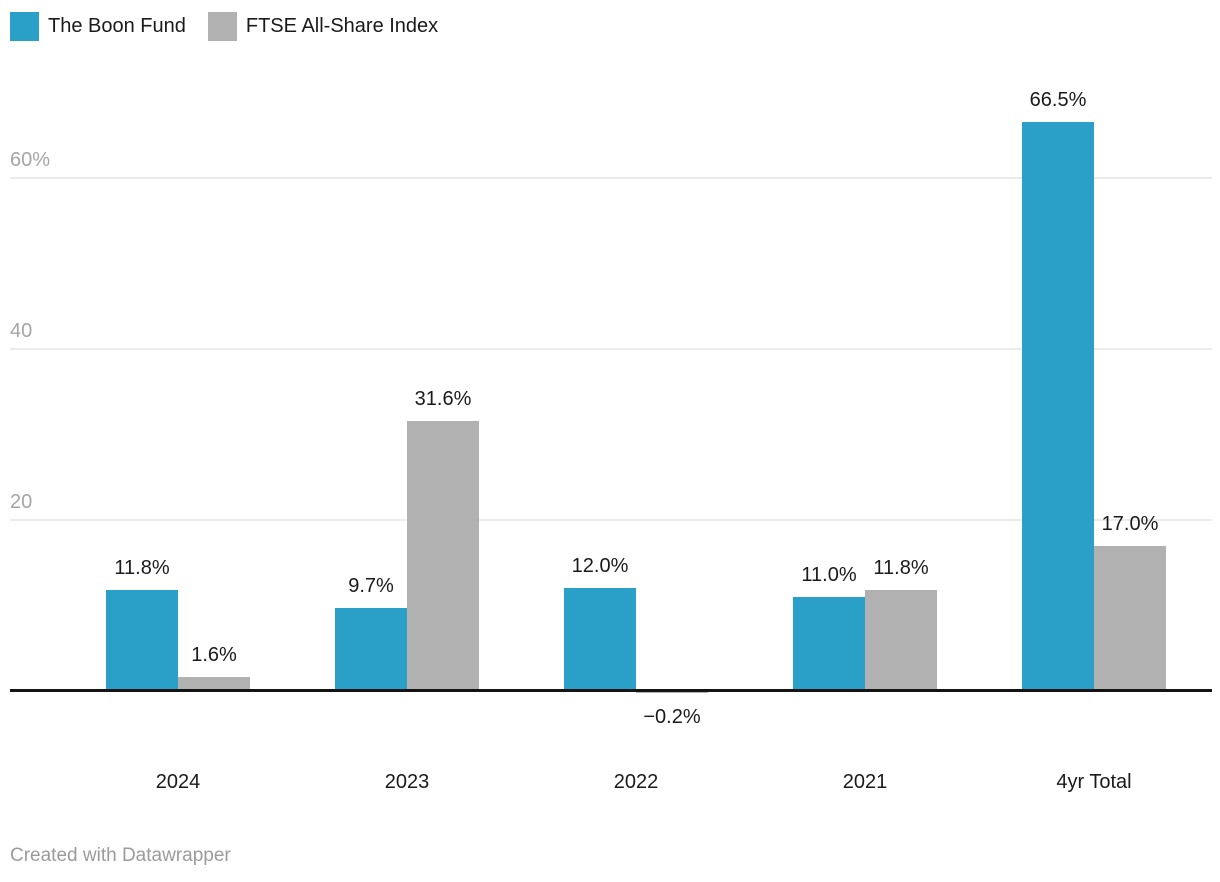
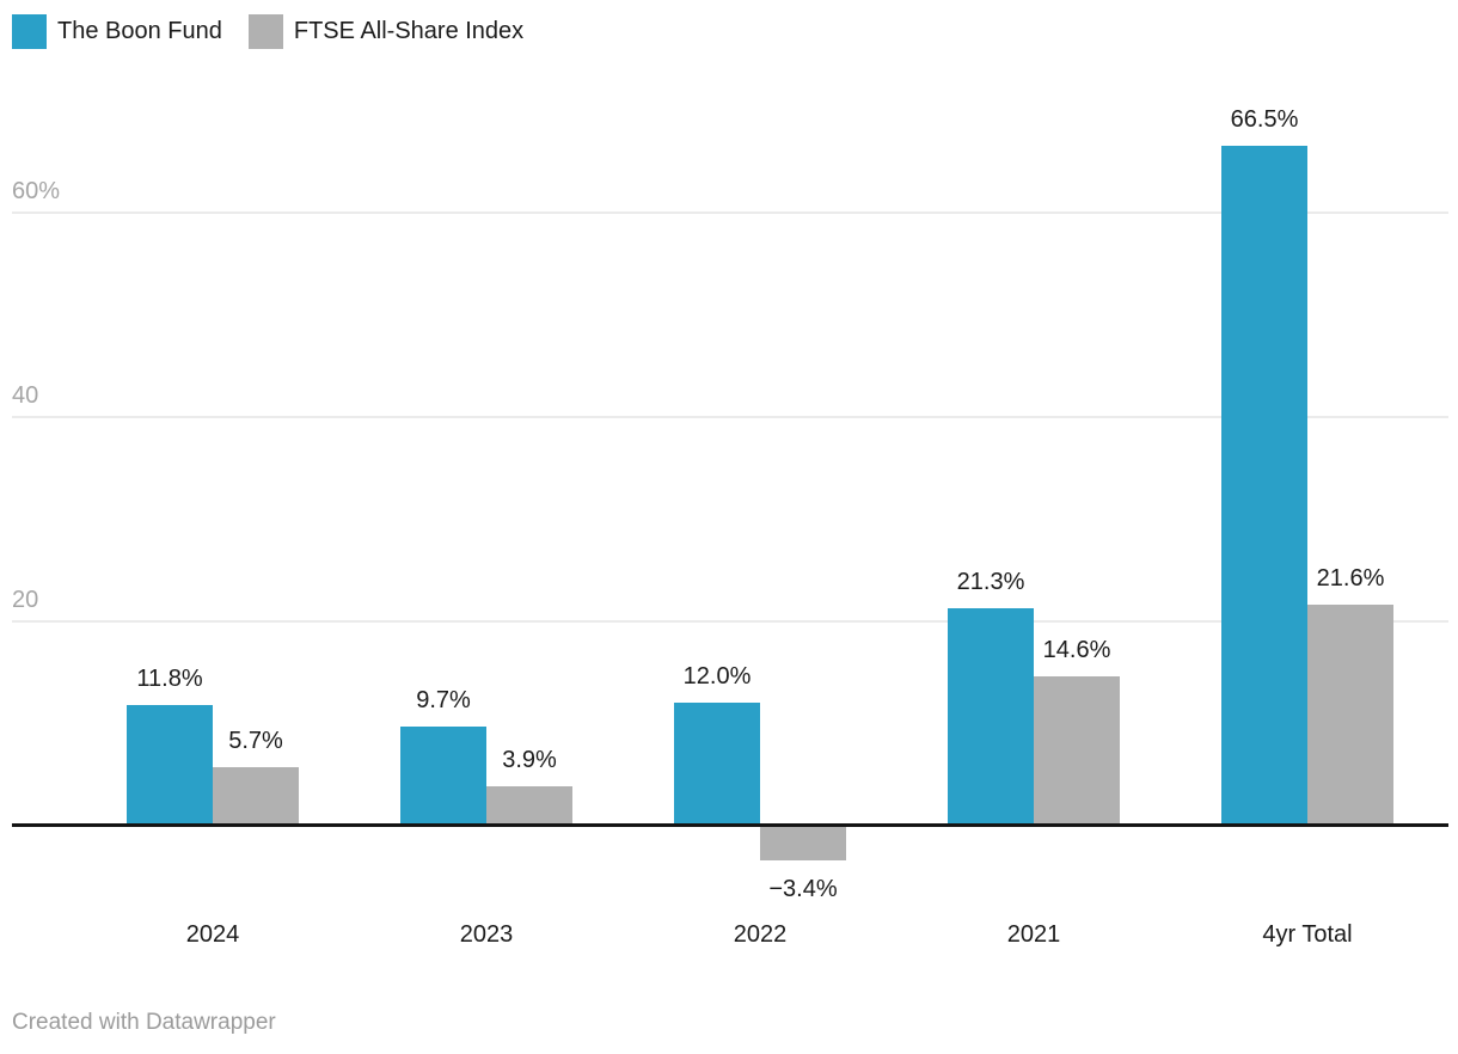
FTSE All-Share Index/2024: 1.6% -> 5.7%
FTSE All-Share Index/2023: 31.6% -> 3.9%
FTSE All-Share Index/2022: −0.2% -> −3.4%
The Boon Fund/2021: 11.0% -> 21.3%
FTSE All-Share Index/2021: 11.8% -> 14.6%
FTSE All-Share Index/4yr Total: 17.0% -> 21.6%
